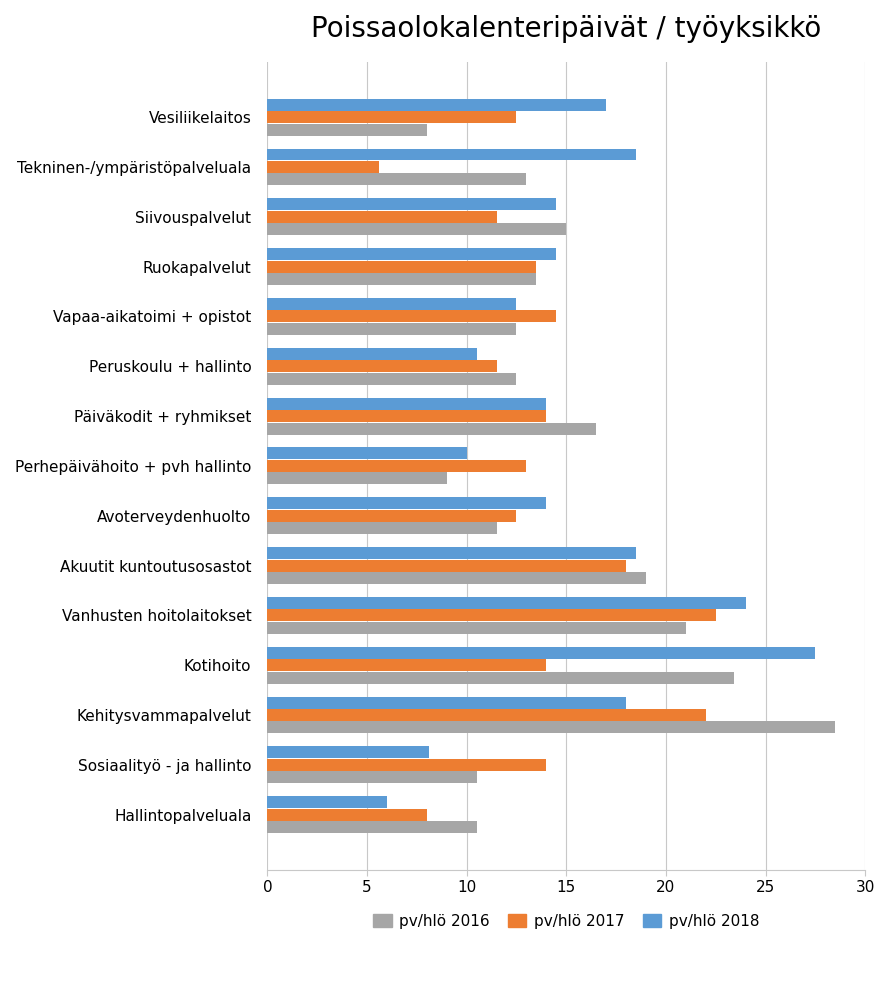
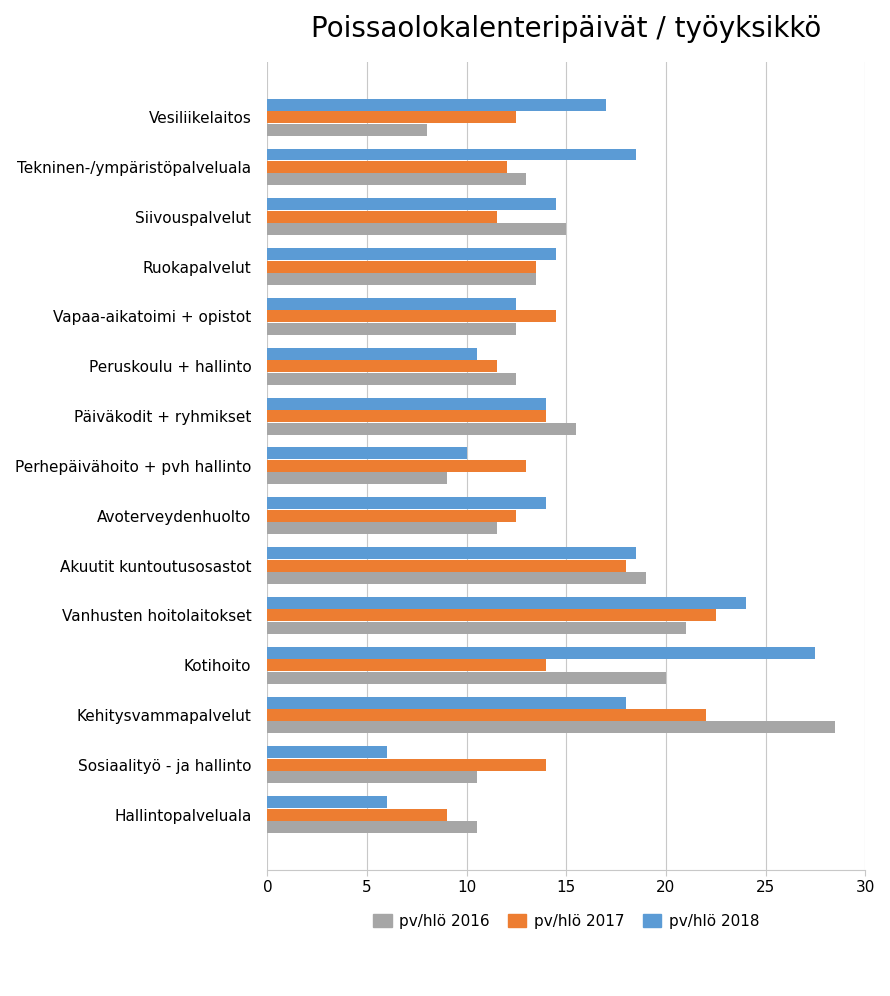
pv/hlö 2017/Tekninen-/ympäristöpalveluala: 5.6 -> 12.0
pv/hlö 2016/Päiväkodit + ryhmikset: 16.5 -> 15.5
pv/hlö 2016/Kotihoito: 23.4 -> 20.0
pv/hlö 2018/Sosiaalityö - ja hallinto: 8.1 -> 6.0
pv/hlö 2017/Hallintopalveluala: 8.0 -> 9.0
